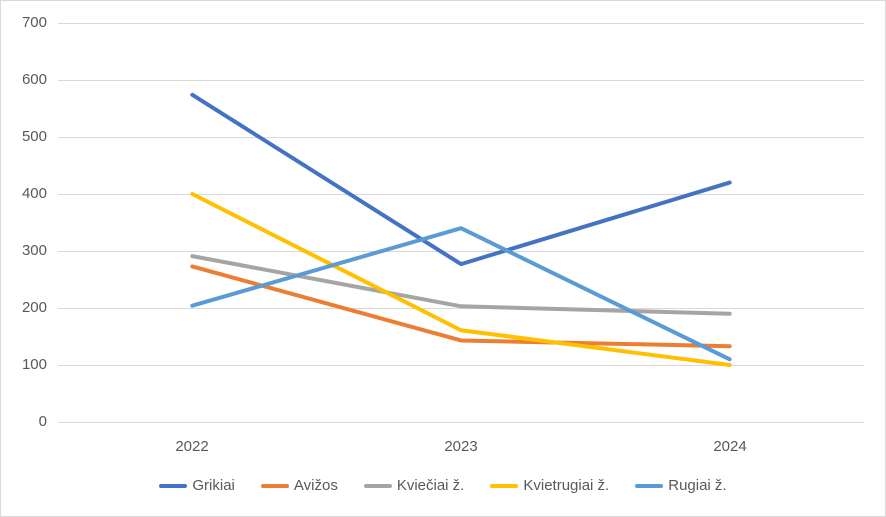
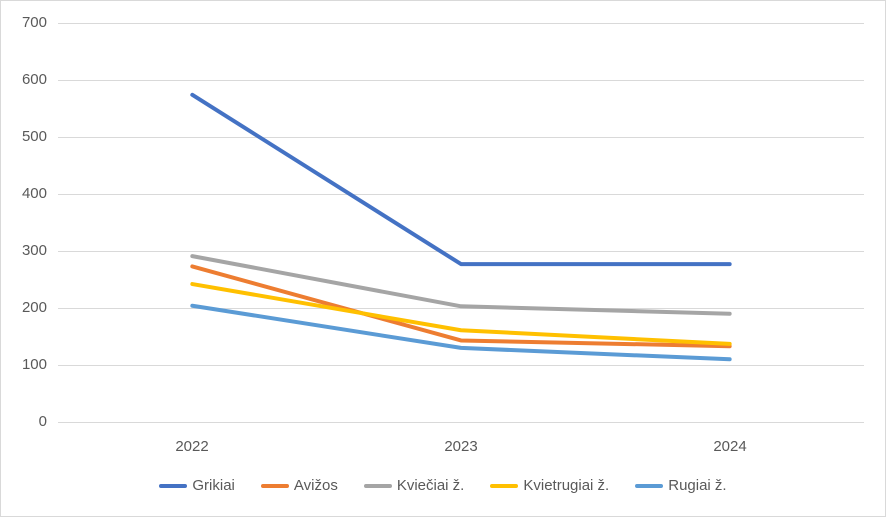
Kvietrugiai ž./2022: 400 -> 240
Rugiai ž./2023: 340 -> 130
Grikiai/2024: 420 -> 280
Kvietrugiai ž./2024: 100 -> 140
